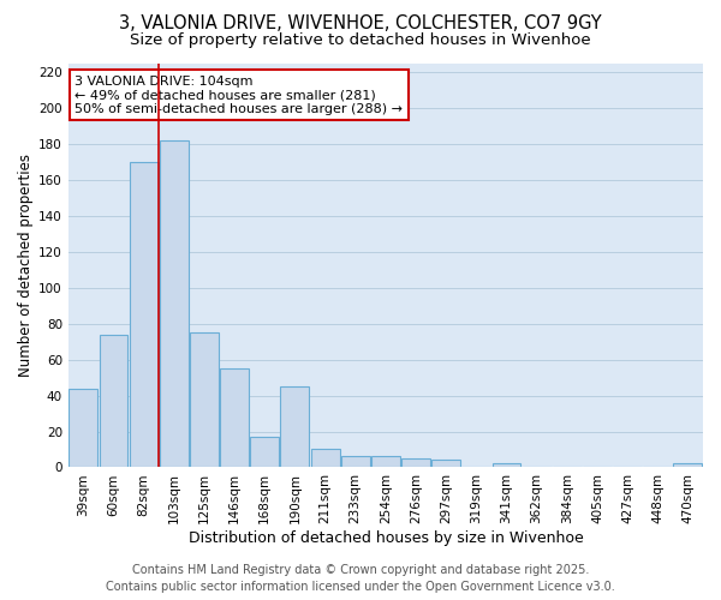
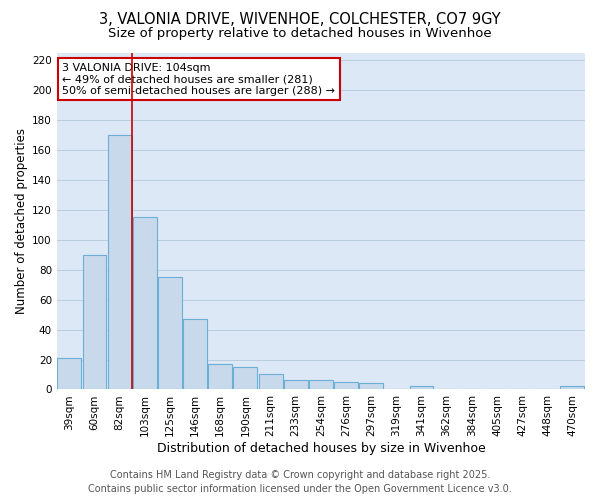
39sqm: 44 -> 21
60sqm: 74 -> 90
103sqm: 182 -> 115
146sqm: 55 -> 47
190sqm: 45 -> 15
